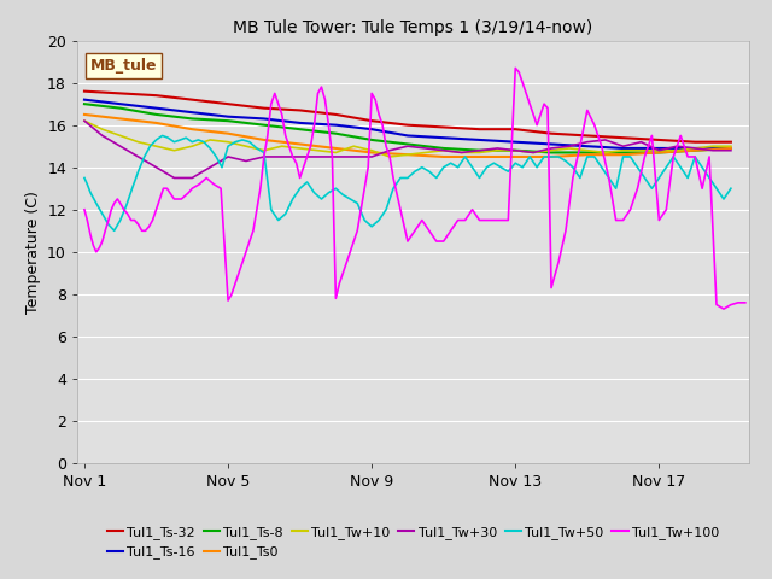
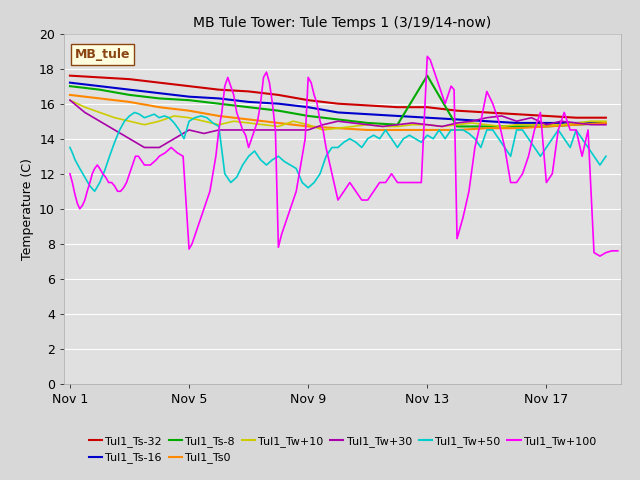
Tul1_Ts-8/Nov 13: 14.8 -> 17.6
